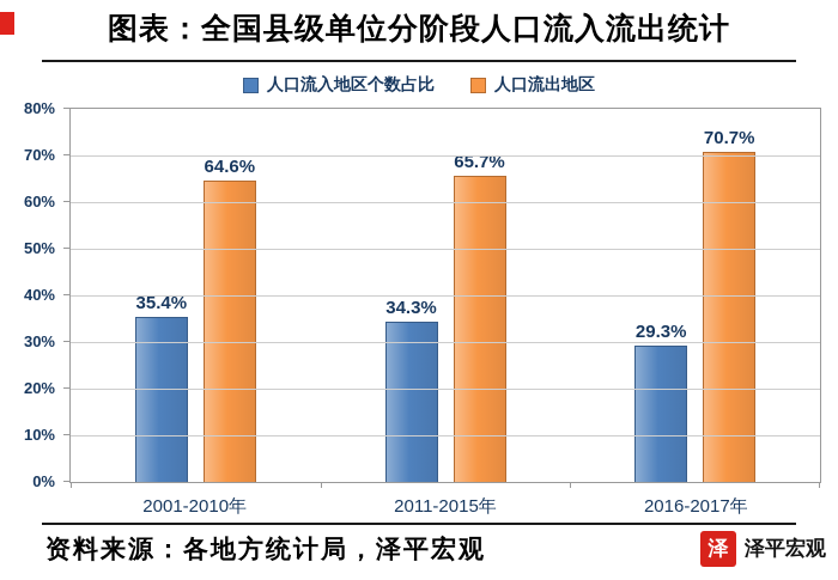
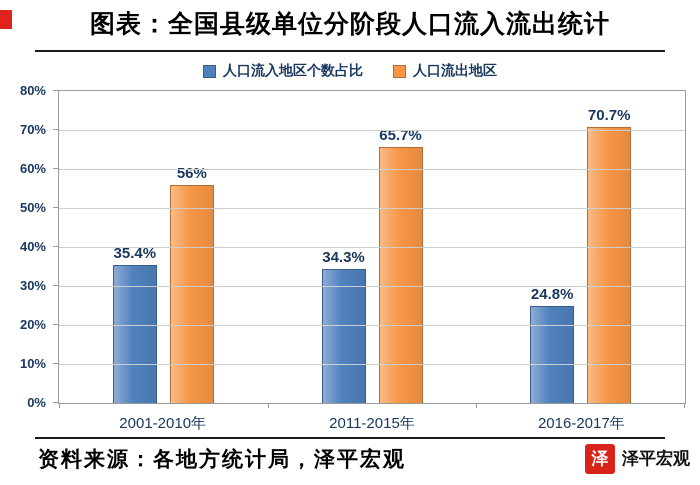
人口流出地区/2001-2010年: 64.6% -> 56%
人口流入地区个数占比/2016-2017年: 29.3% -> 24.8%
